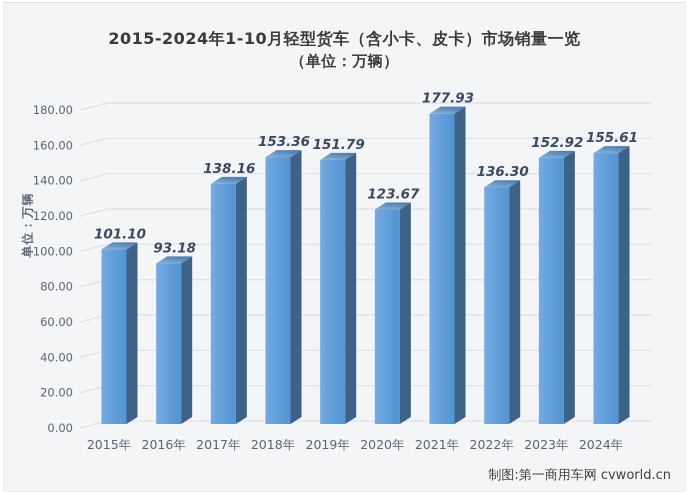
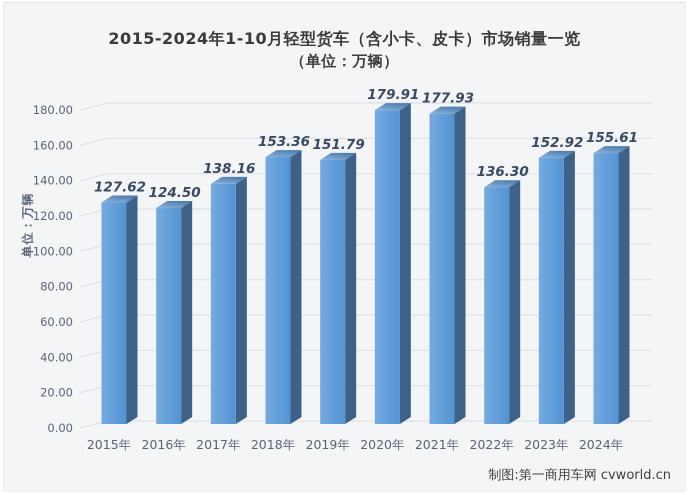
2015年: 101.10 -> 127.62
2016年: 93.18 -> 124.50
2020年: 123.67 -> 179.91
